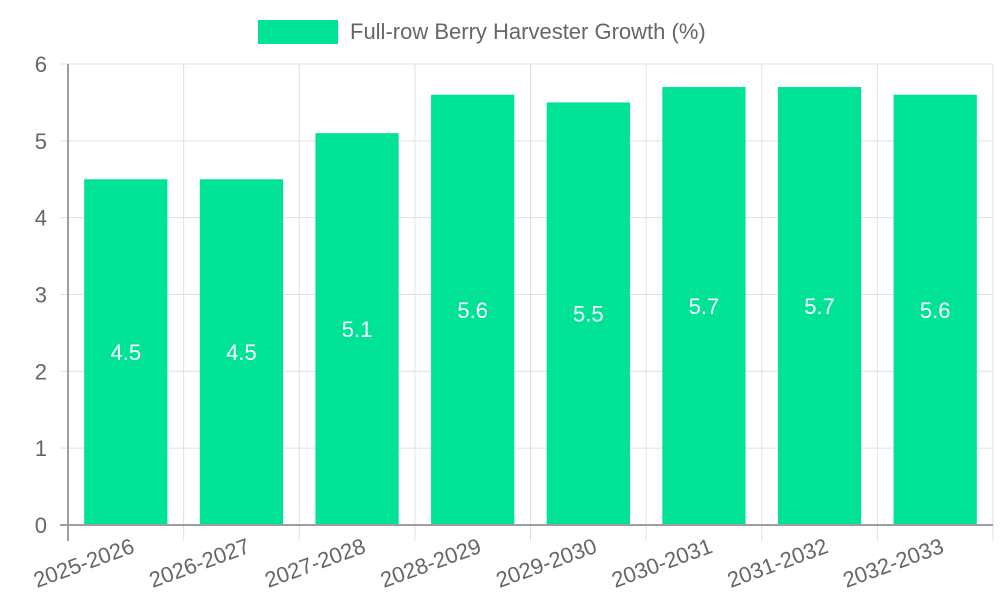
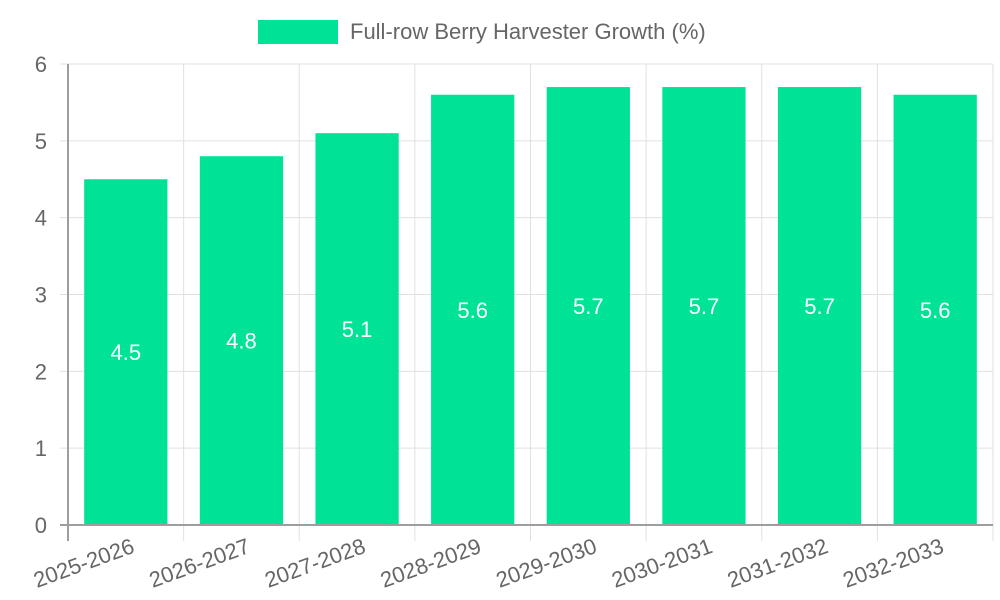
2026-2027: 4.5 -> 4.8
2029-2030: 5.5 -> 5.7
